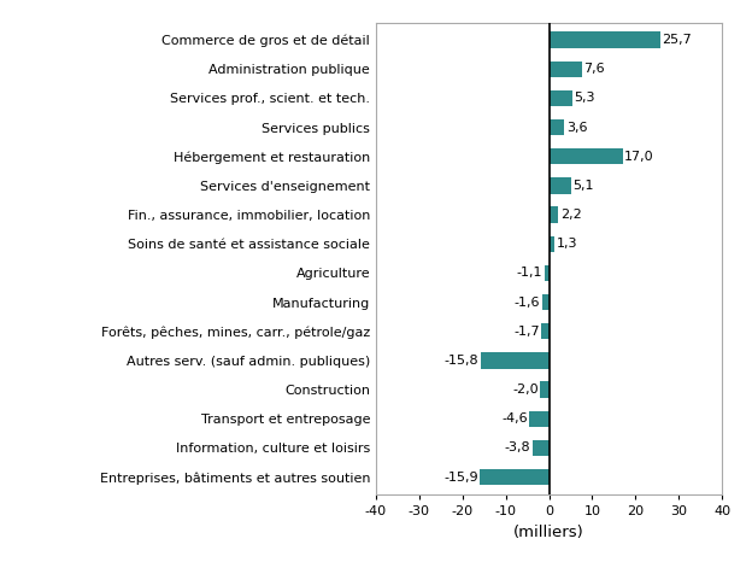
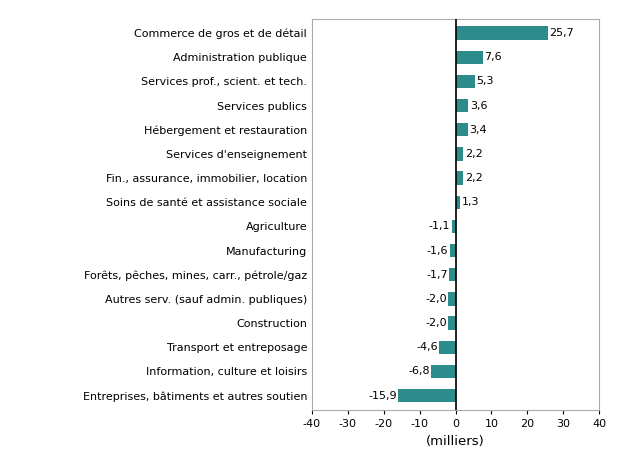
Hébergement et restauration: 17,0 -> 3,4
Services d'enseignement: 5,1 -> 2,2
Autres serv. (sauf admin. publiques): -15,8 -> -2,0
Information, culture et loisirs: -3,8 -> -6,8
